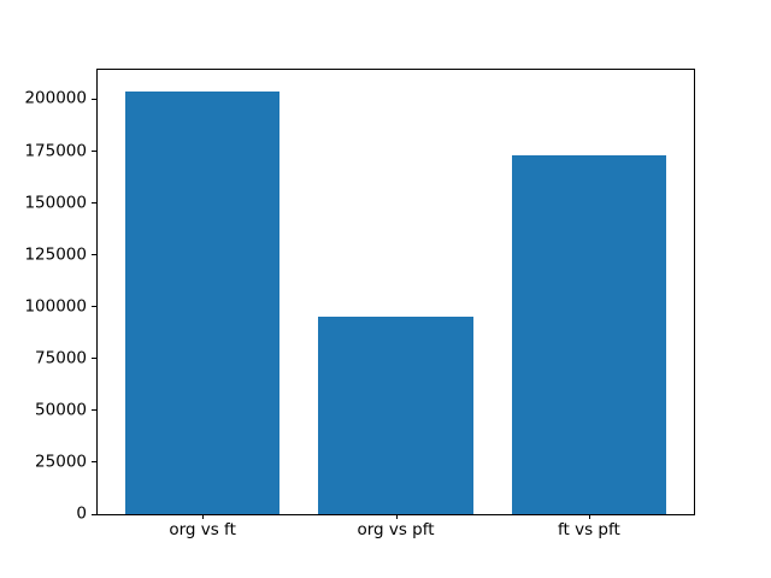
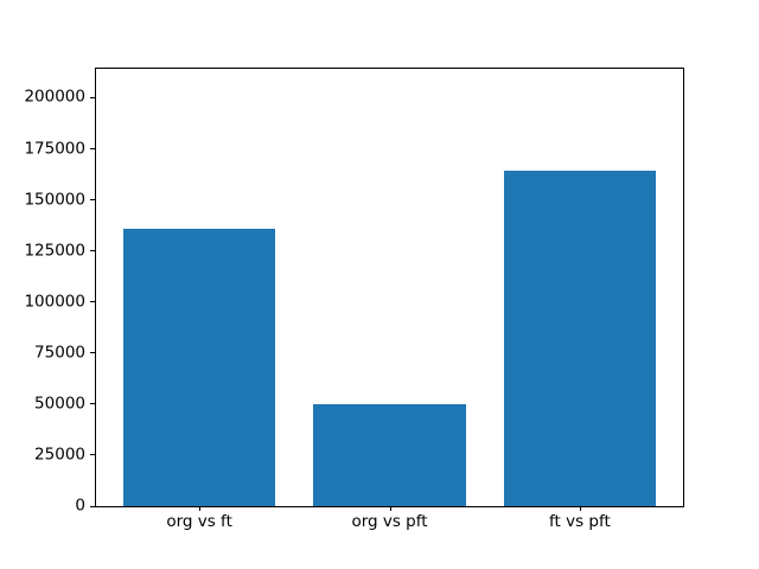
org vs ft: 204000 -> 136000
org vs pft: 95000 -> 50000
ft vs pft: 173000 -> 164000
